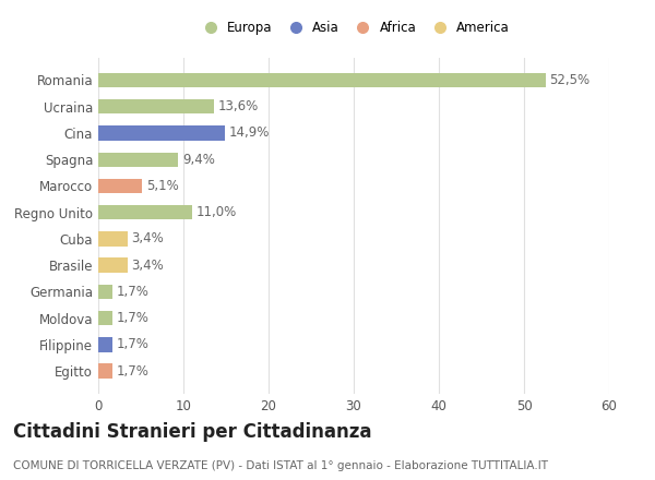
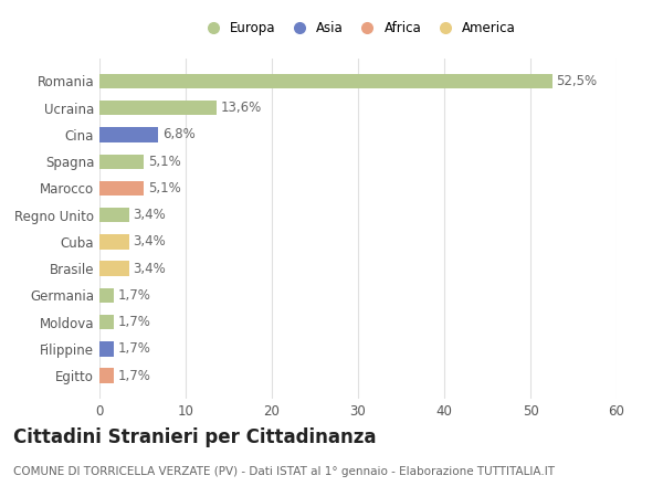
Cina: 14,9% -> 6,8%
Spagna: 9,4% -> 5,1%
Regno Unito: 11,0% -> 3,4%
